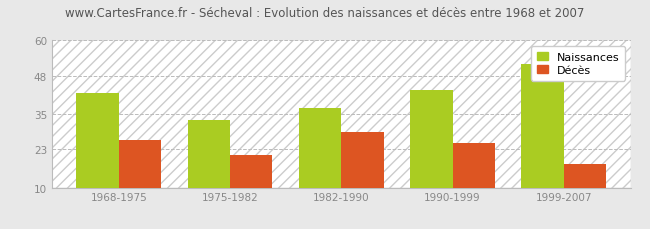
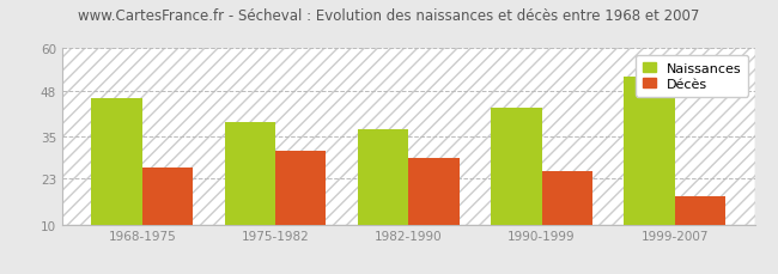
Naissances/1968-1975: 42 -> 46
Naissances/1975-1982: 33 -> 39
Décès/1975-1982: 21 -> 31
